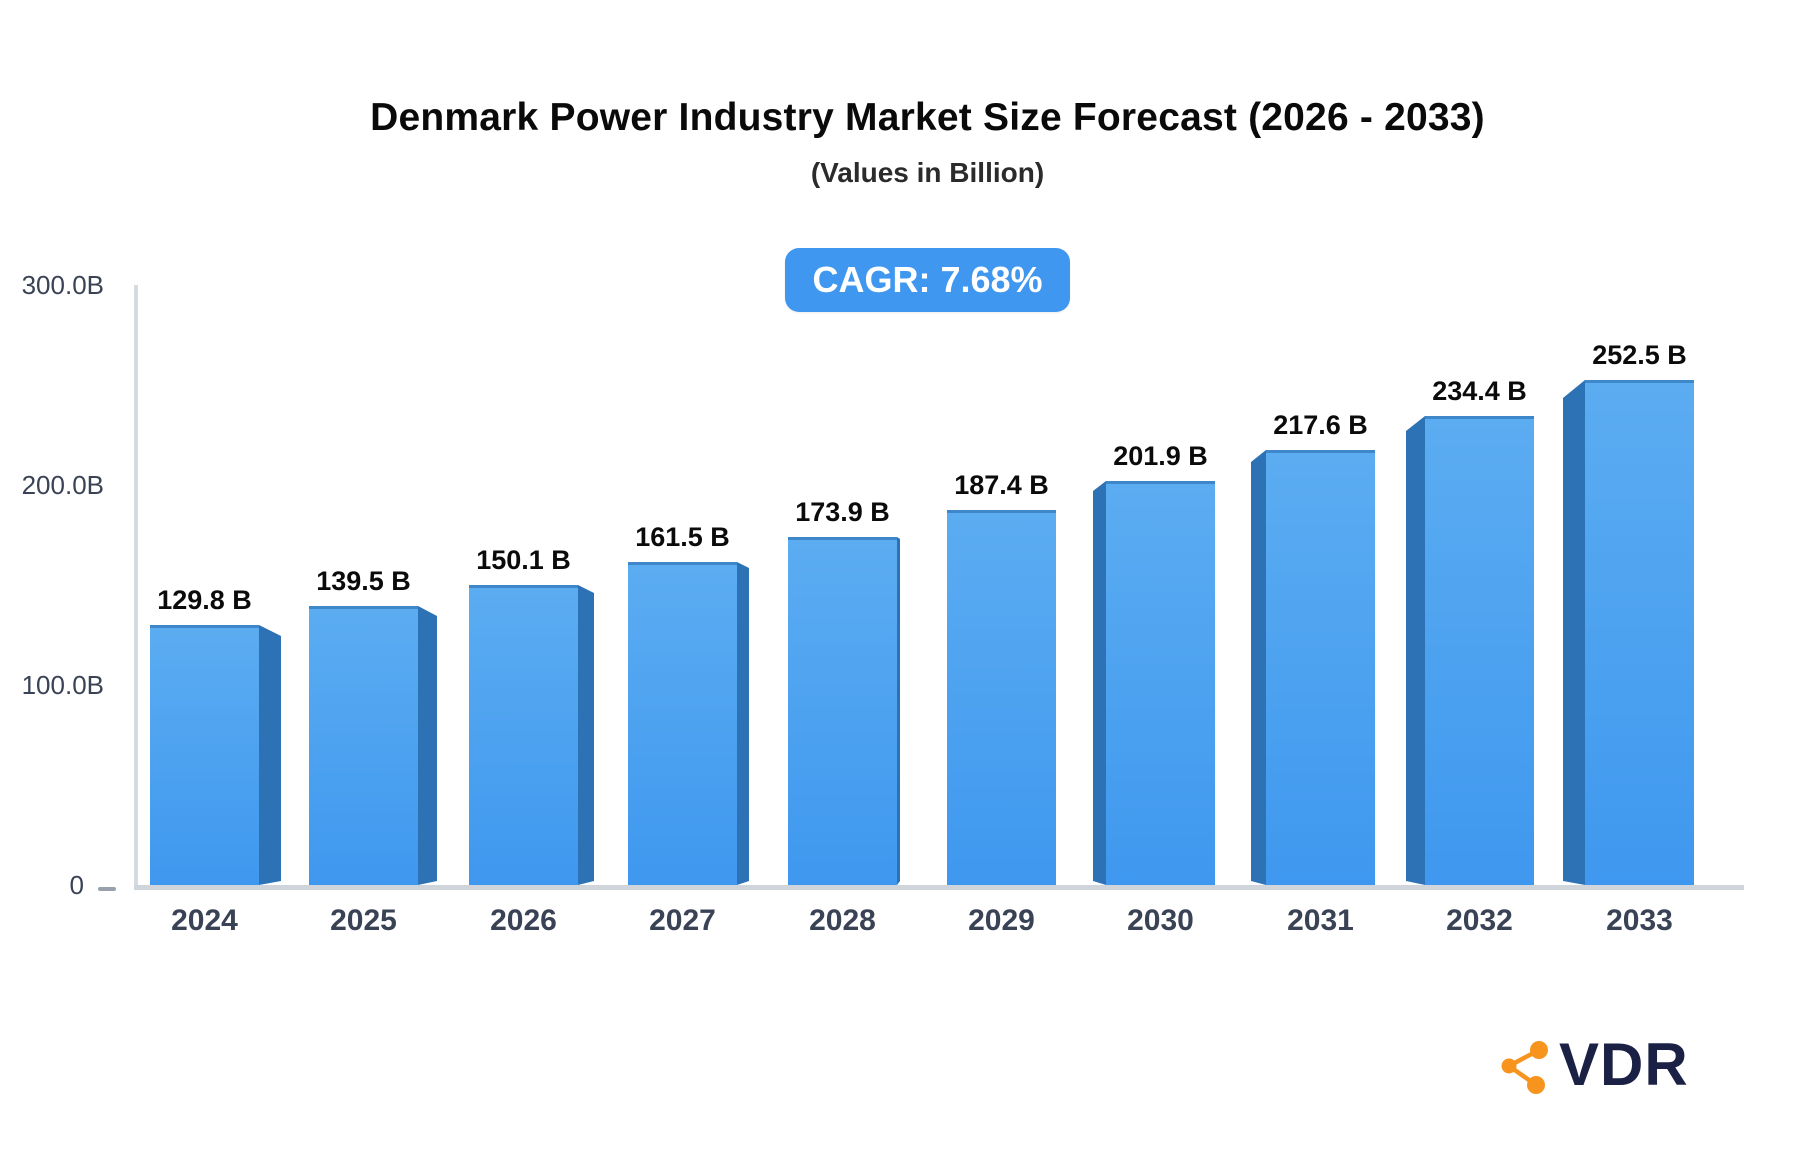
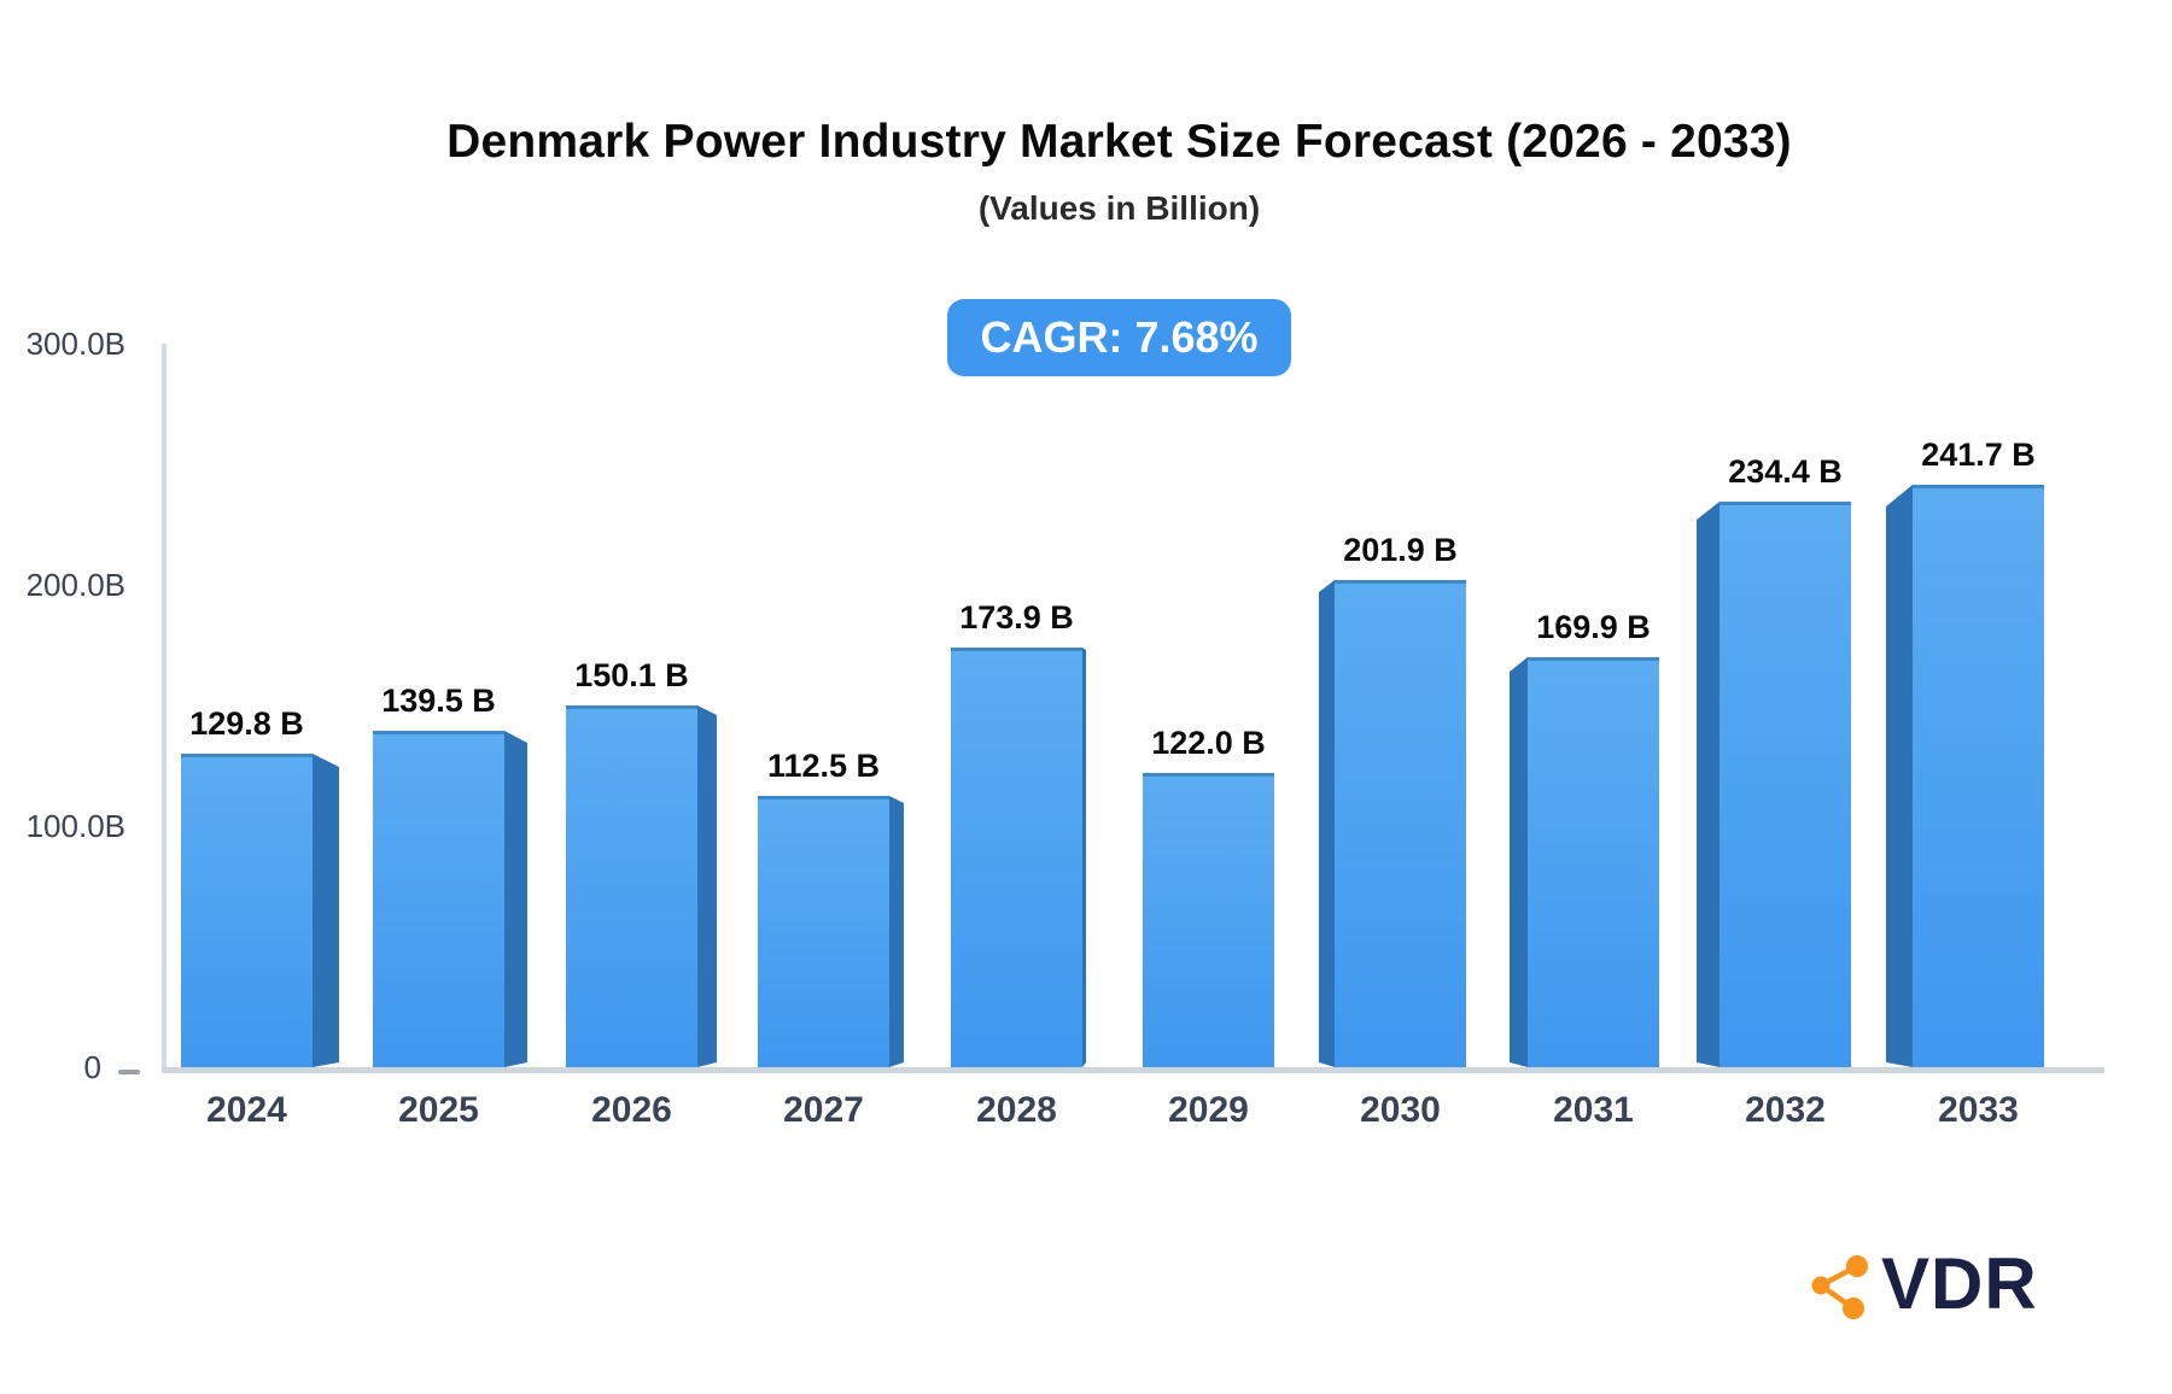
2027: 161.5 -> 112.5
2029: 187.4 -> 122.0
2031: 217.6 -> 169.9
2033: 252.5 -> 241.7
